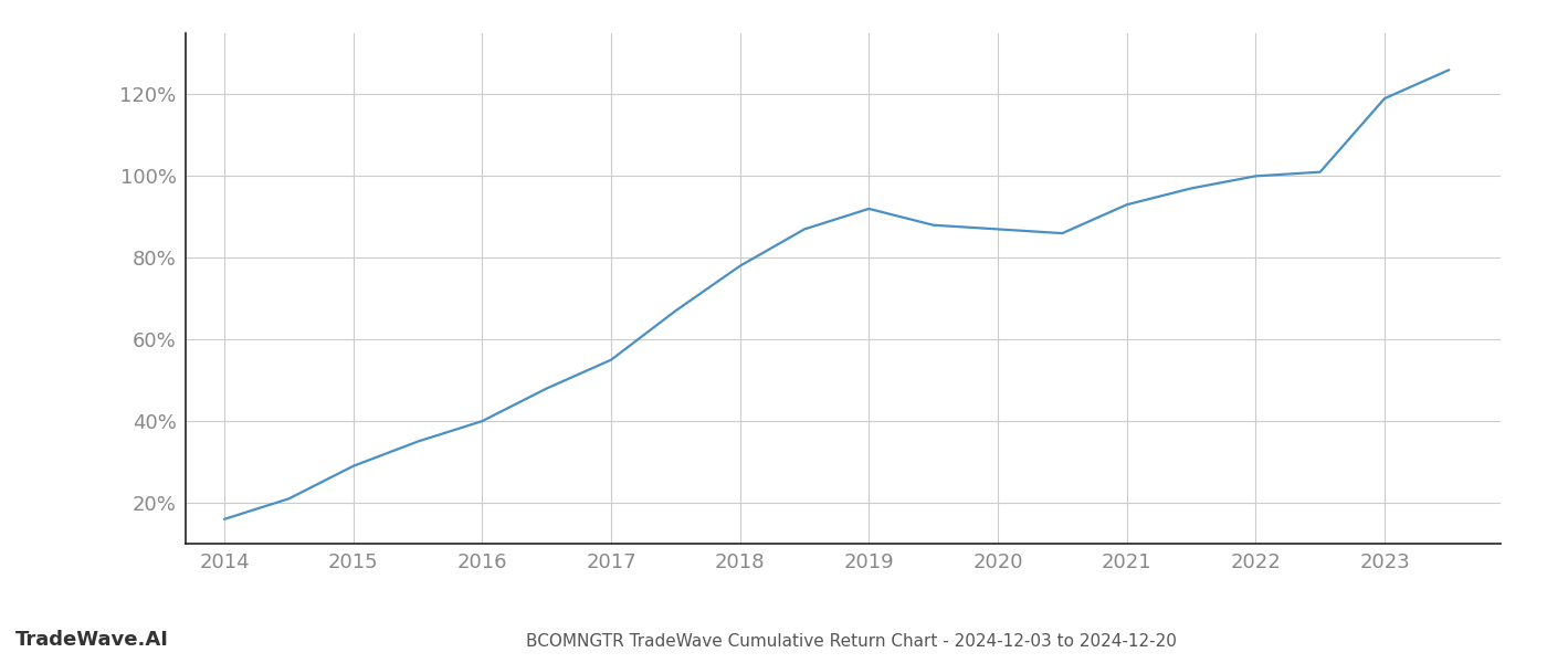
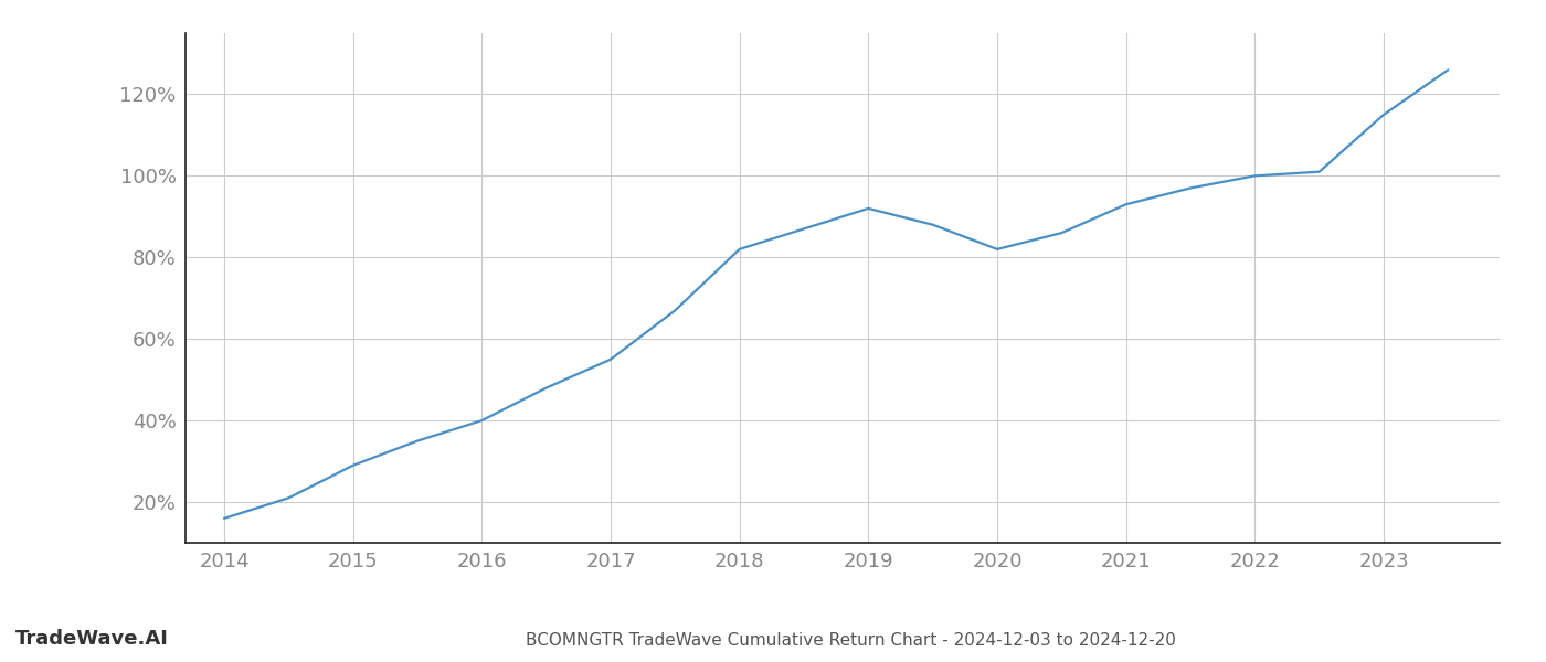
2018: 78% -> 82%
2020: 87% -> 82%
2023: 119% -> 115%
